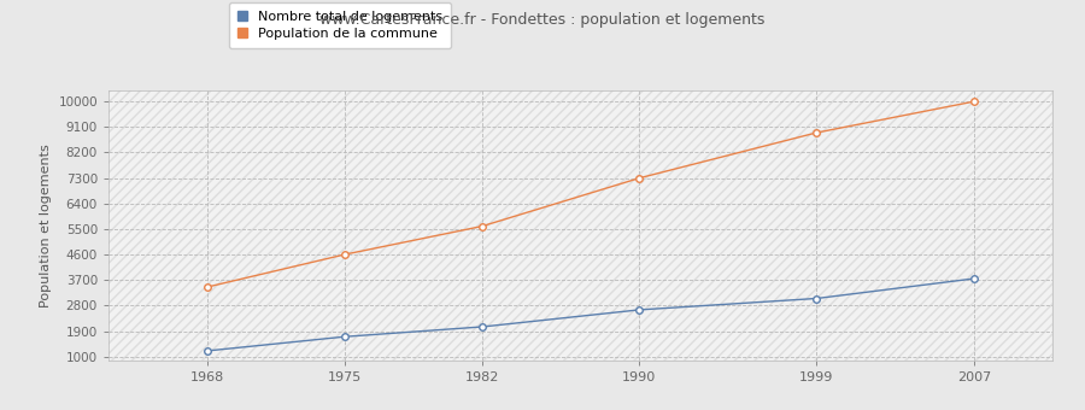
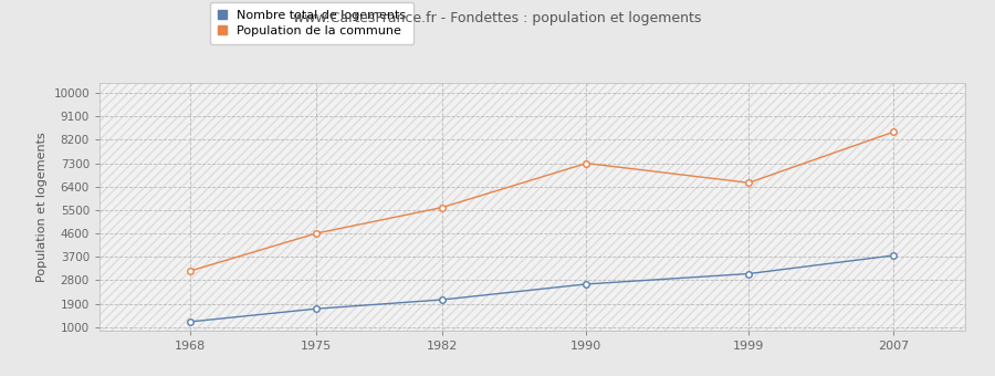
Population de la commune/1968: 3450 -> 3150
Population de la commune/1999: 8900 -> 6550
Population de la commune/2007: 10000 -> 8500
